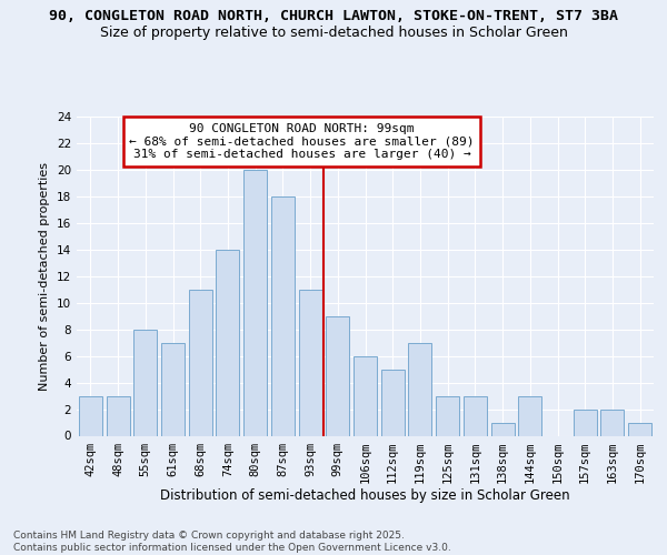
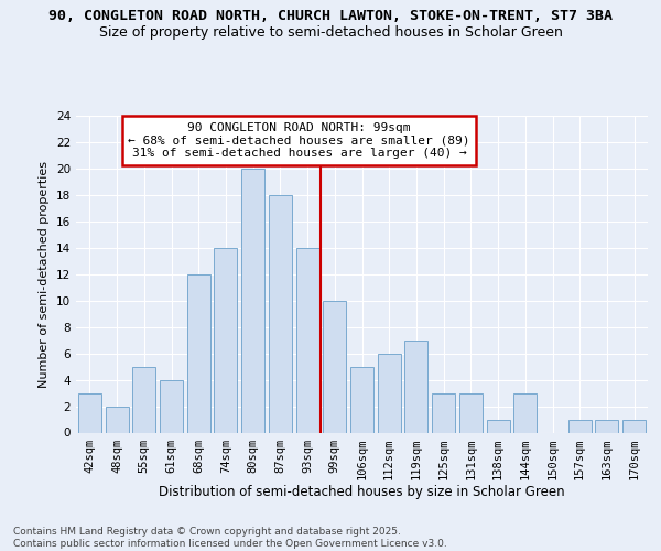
48sqm: 3 -> 2
55sqm: 8 -> 5
61sqm: 7 -> 4
68sqm: 11 -> 12
93sqm: 11 -> 14
99sqm: 9 -> 10
106sqm: 6 -> 5
112sqm: 5 -> 6
157sqm: 2 -> 1
163sqm: 2 -> 1
